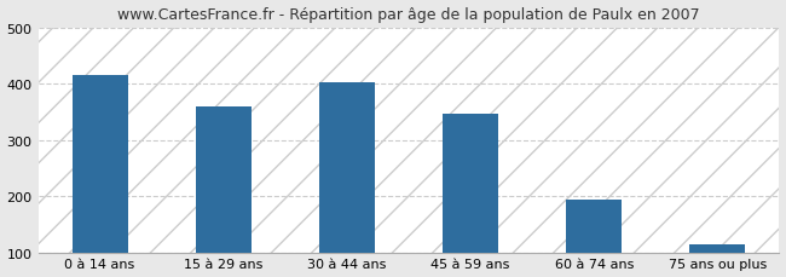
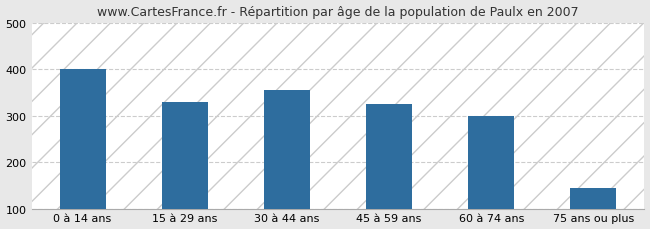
0 à 14 ans: 415 -> 400
15 à 29 ans: 360 -> 330
30 à 44 ans: 403 -> 355
45 à 59 ans: 347 -> 325
60 à 74 ans: 193 -> 300
75 ans ou plus: 115 -> 145
